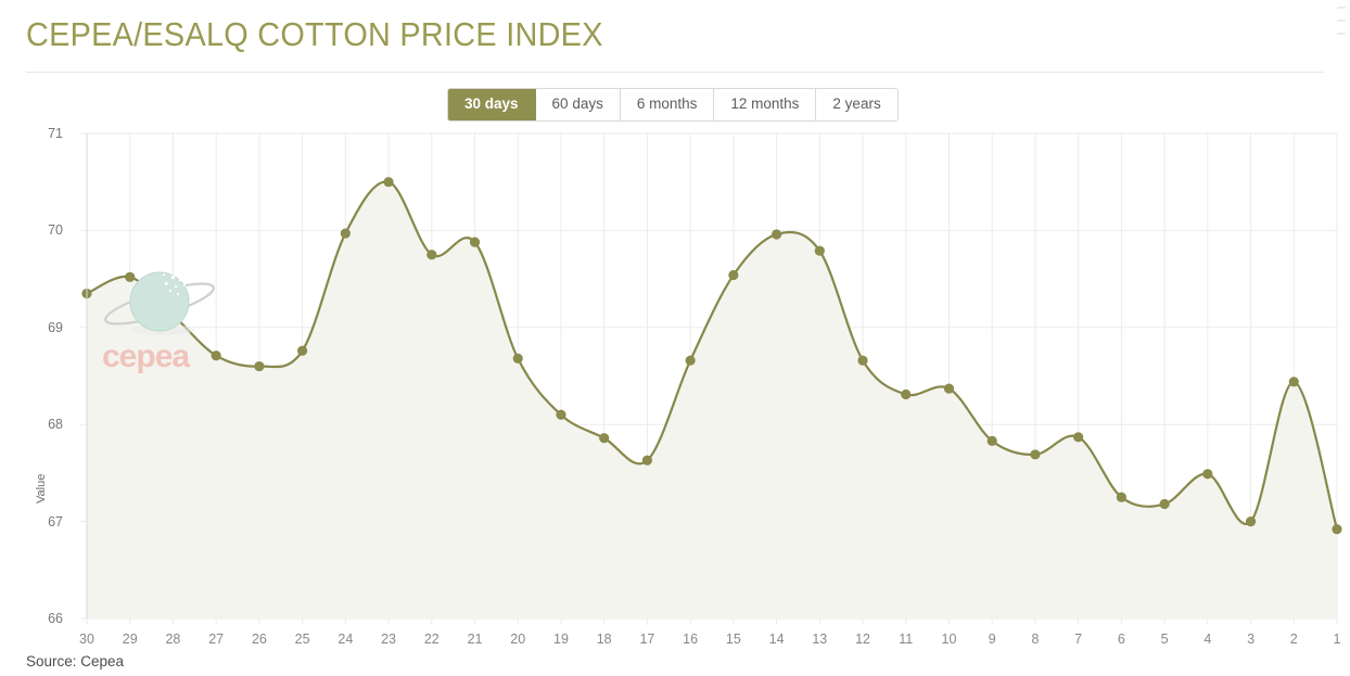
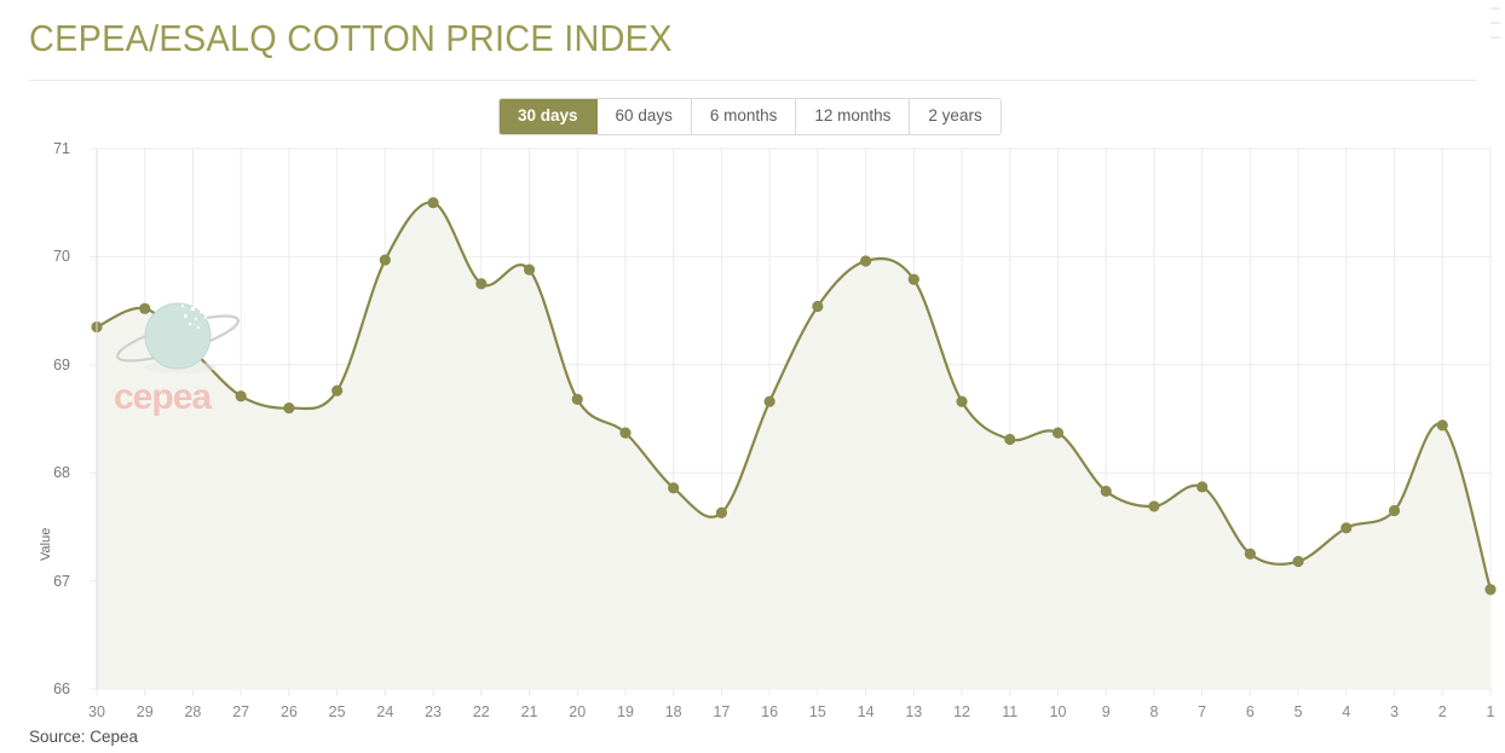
19: 68.1 -> 68.4
3: 67.0 -> 67.7
